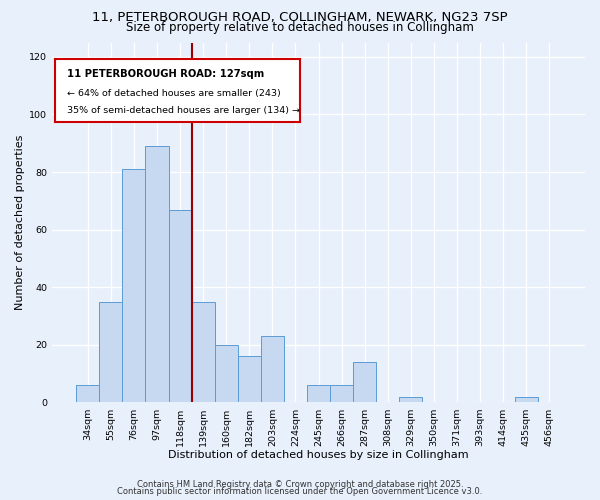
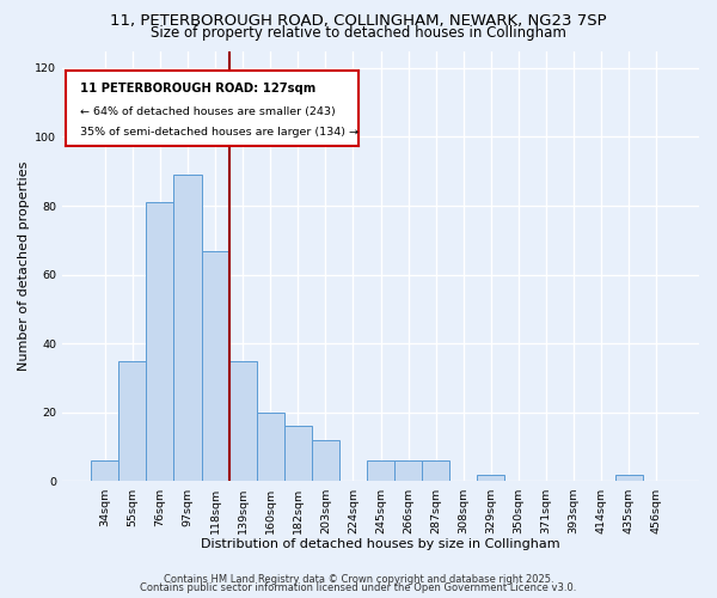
203sqm: 23 -> 12
287sqm: 14 -> 6
